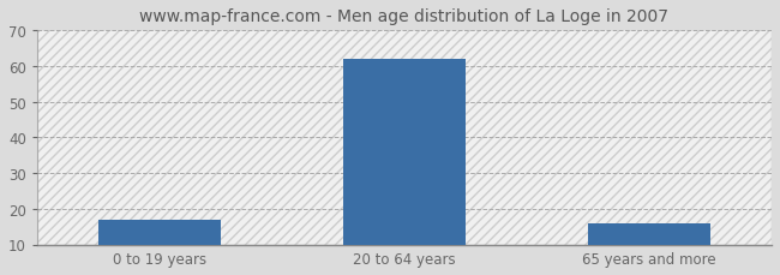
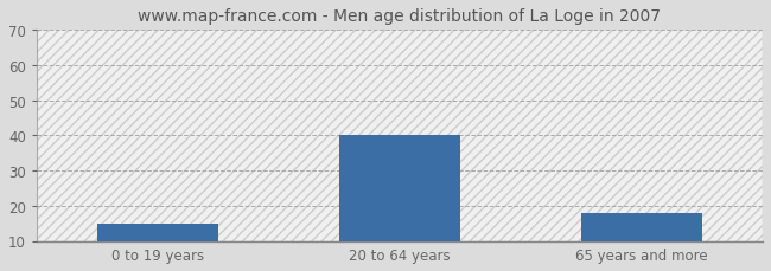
0 to 19 years: 17 -> 15
20 to 64 years: 62 -> 40
65 years and more: 16 -> 18
